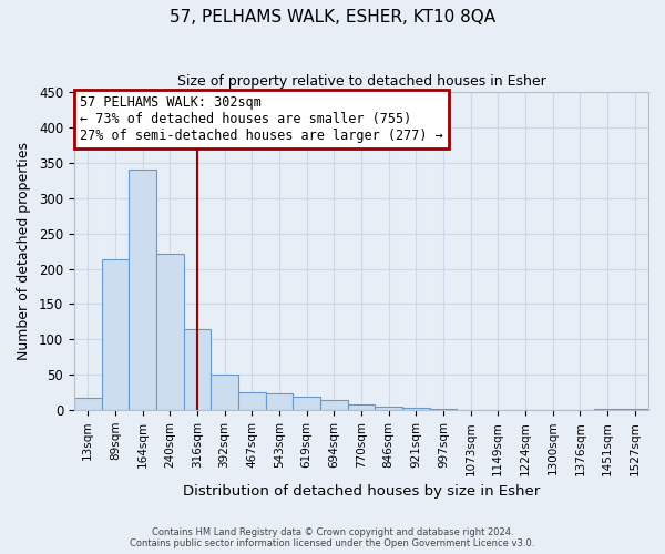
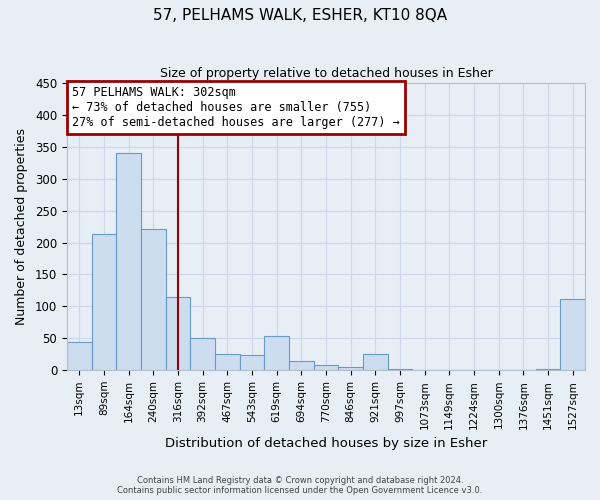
13sqm: 17 -> 44
619sqm: 19 -> 54
921sqm: 3 -> 26
1527sqm: 2 -> 112
